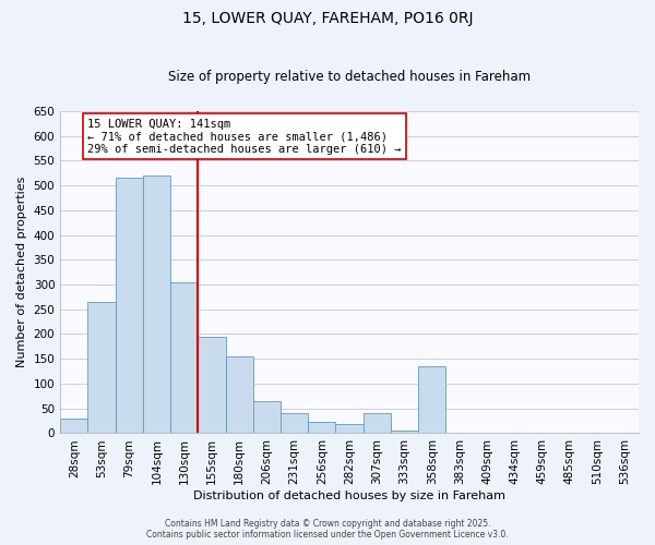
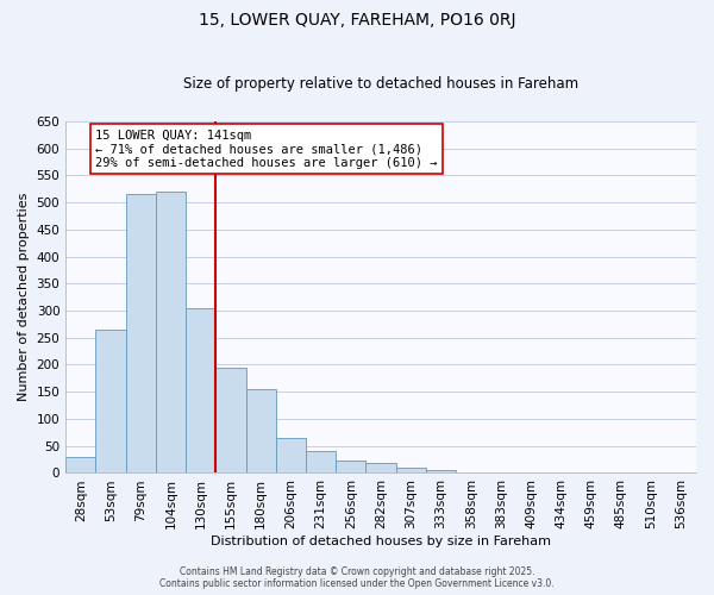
307sqm: 40 -> 10
358sqm: 135 -> 2
